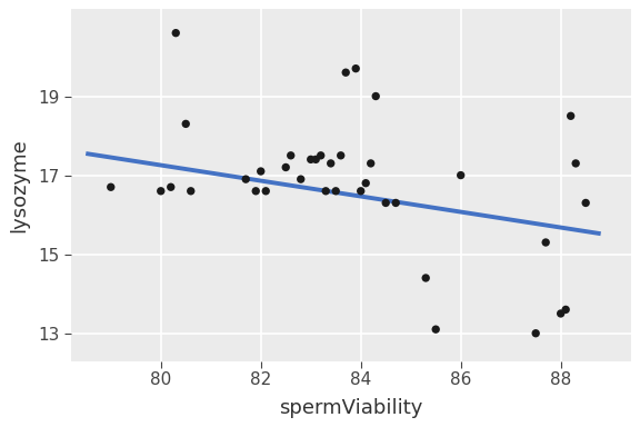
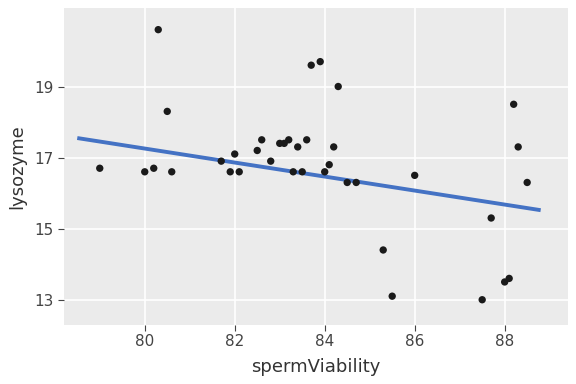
86: 17.0 -> 16.5
